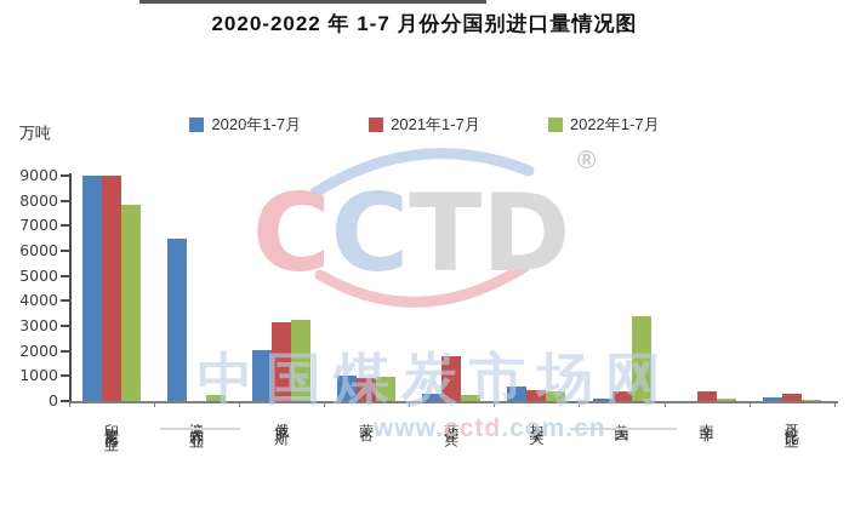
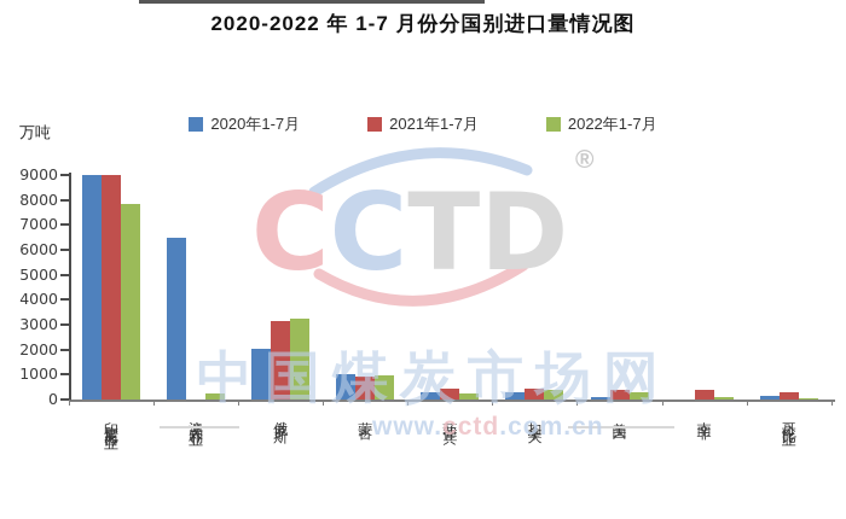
2021年1-7月/菲律宾: 1800 -> 400
2020年1-7月/加拿大: 600 -> 300
2022年1-7月/美国: 3400 -> 300
